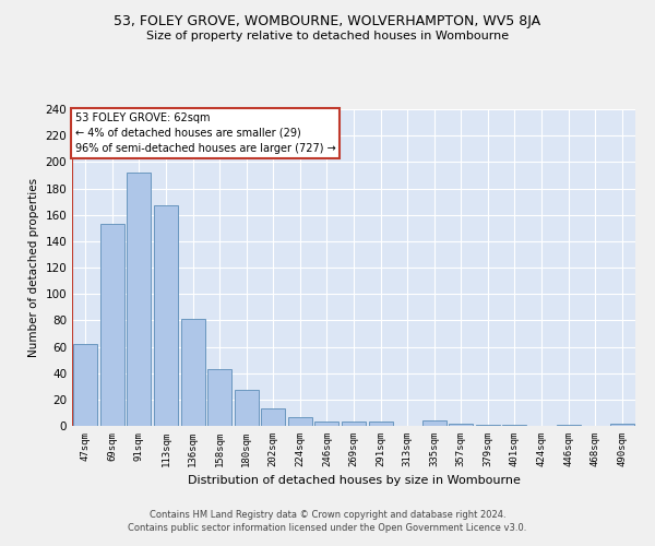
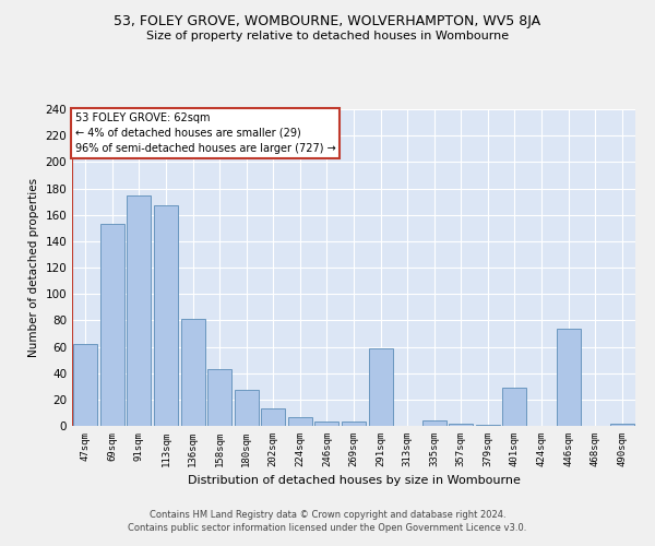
91sqm: 192 -> 175
291sqm: 3 -> 59
401sqm: 1 -> 29
446sqm: 1 -> 74
